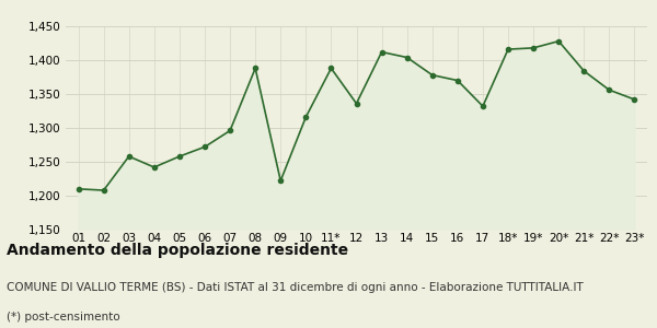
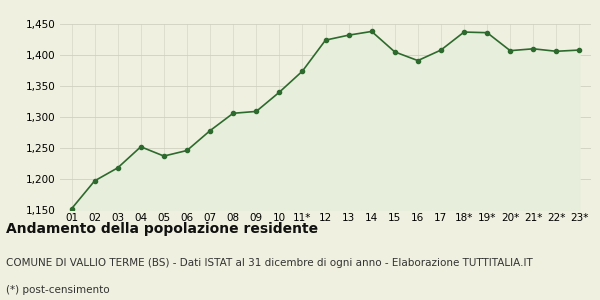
01: 1,210 -> 1,152
02: 1,208 -> 1,197
03: 1,258 -> 1,218
04: 1,242 -> 1,252
05: 1,258 -> 1,237
06: 1,272 -> 1,246
07: 1,296 -> 1,278
08: 1,388 -> 1,306
09: 1,222 -> 1,309
10: 1,316 -> 1,340
11*: 1,388 -> 1,374
12: 1,336 -> 1,424
13: 1,412 -> 1,432
14: 1,404 -> 1,438
15: 1,378 -> 1,405
16: 1,370 -> 1,391
17: 1,332 -> 1,408
18*: 1,416 -> 1,437
19*: 1,418 -> 1,436
20*: 1,428 -> 1,407
21*: 1,384 -> 1,410
22*: 1,356 -> 1,406
23*: 1,342 -> 1,408
